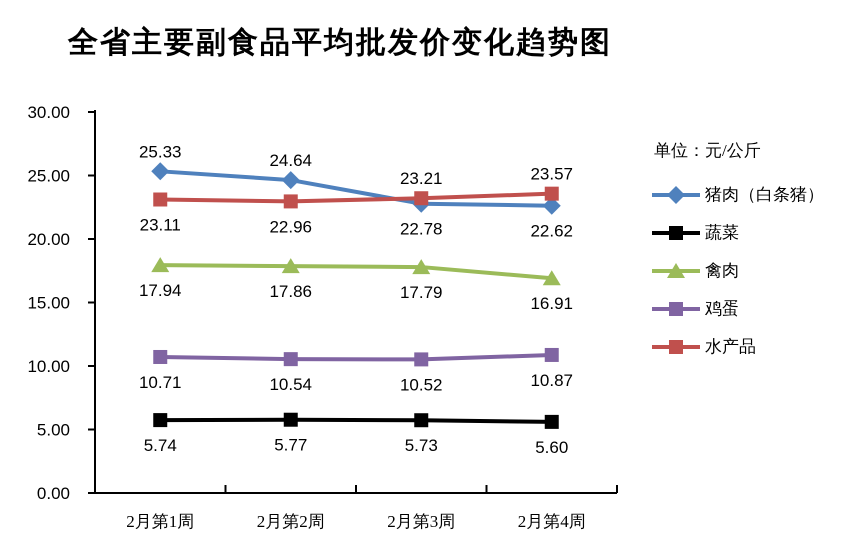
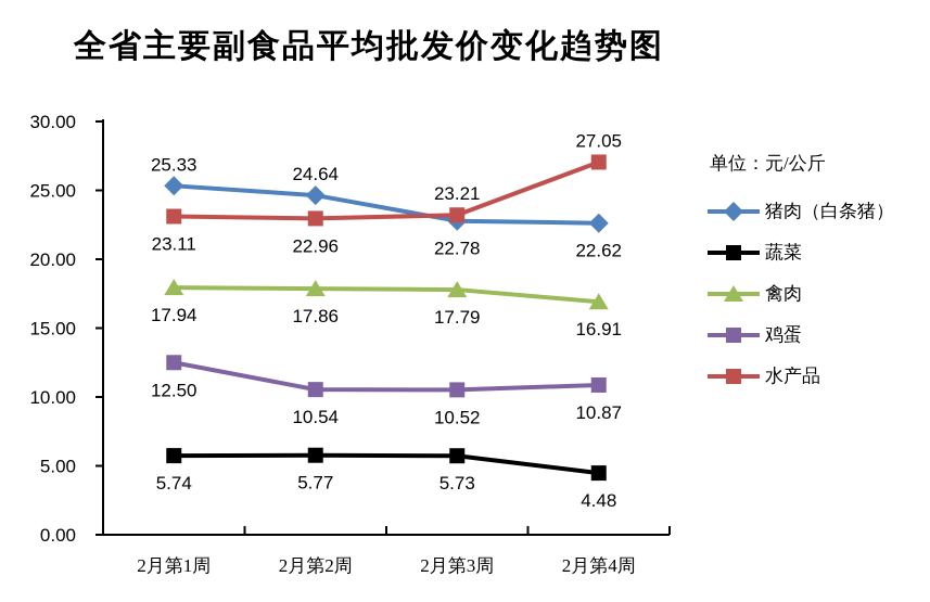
鸡蛋/2月第1周: 10.71 -> 12.50
蔬菜/2月第4周: 5.60 -> 4.48
水产品/2月第4周: 23.57 -> 27.05
